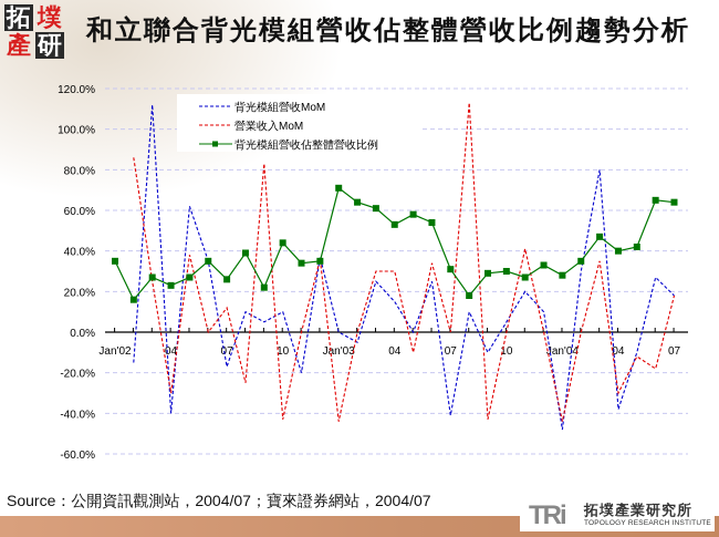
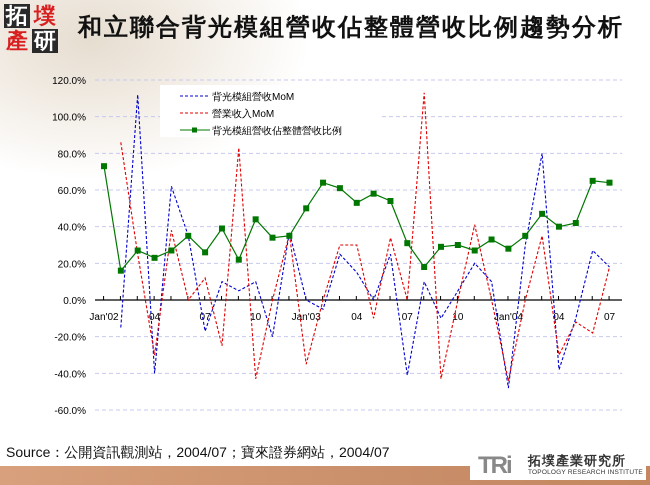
背光模組營收佔整體營收比例/Jan'02: 35% -> 73%
營業收入MoM/Jan'03: -44% -> -35%
背光模組營收佔整體營收比例/Jan'03: 71% -> 50%
